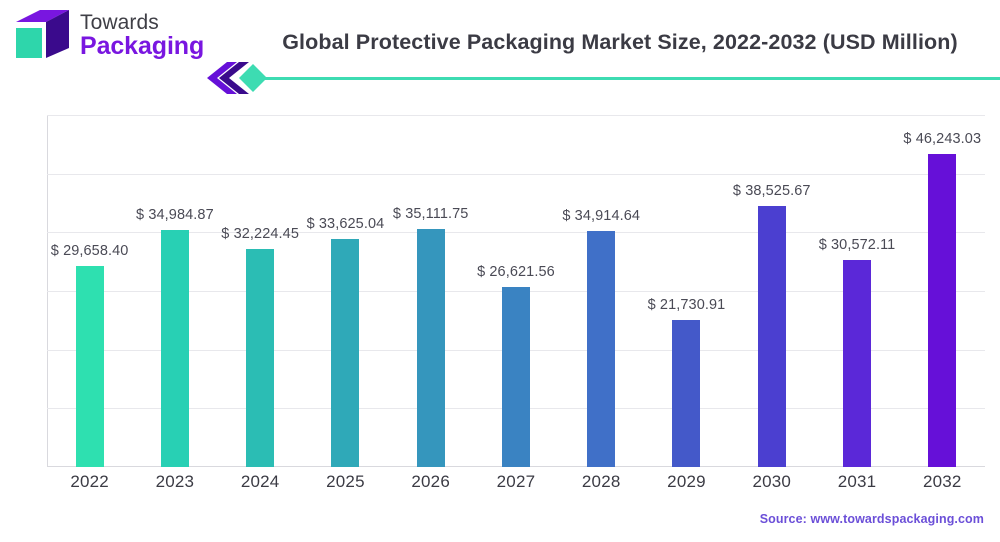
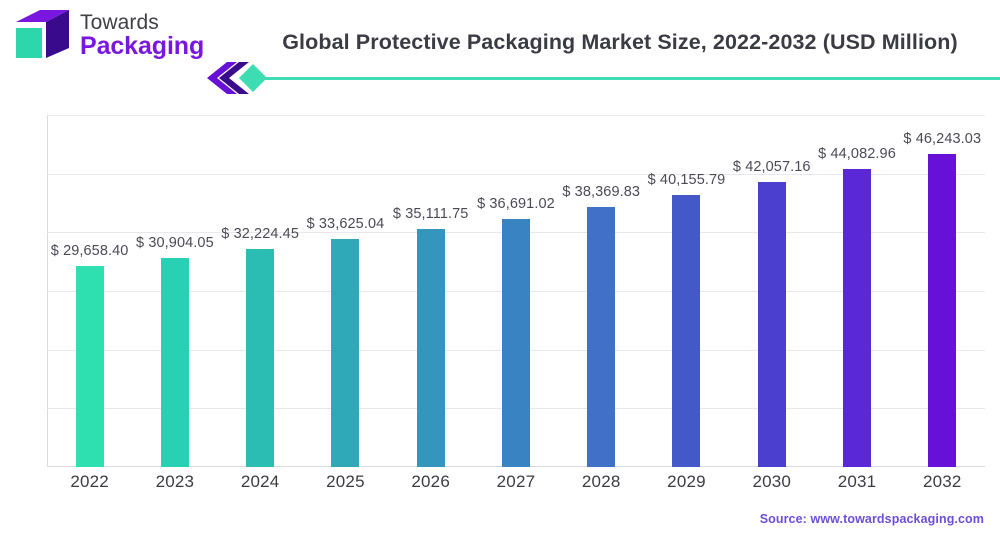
2023: 34,984.87 -> 30,904.05
2027: 26,621.56 -> 36,691.02
2028: 34,914.64 -> 38,369.83
2029: 21,730.91 -> 40,155.79
2030: 38,525.67 -> 42,057.16
2031: 30,572.11 -> 44,082.96
